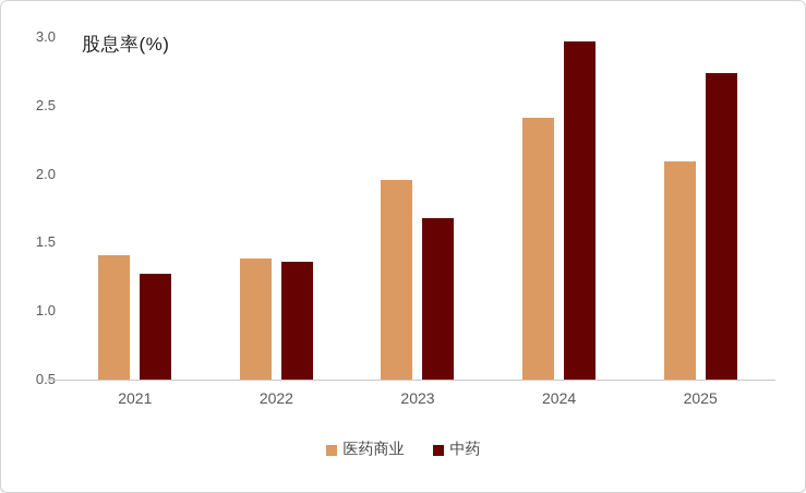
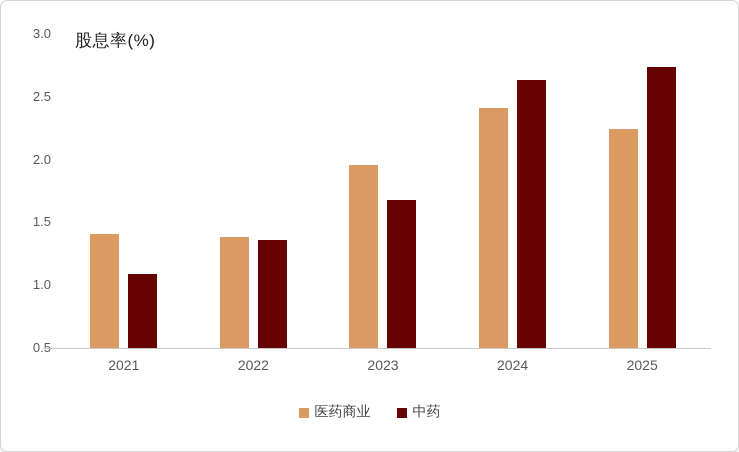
中药/2021: 1.27 -> 1.09
中药/2024: 2.97 -> 2.63
医药商业/2025: 2.09 -> 2.24
